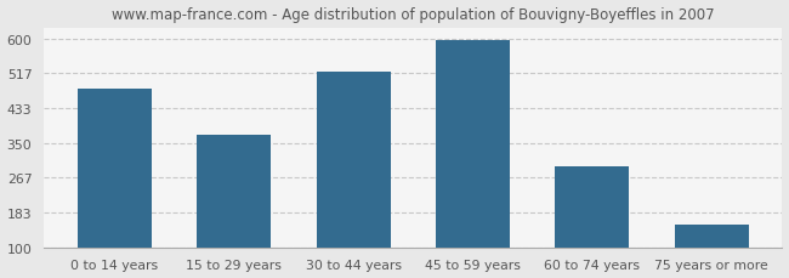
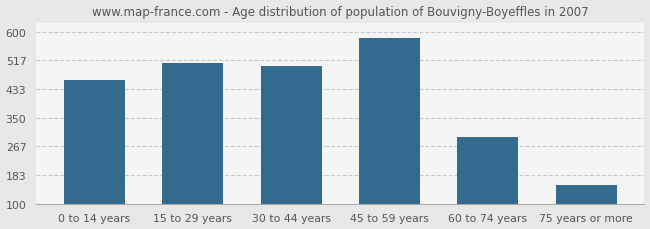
0 to 14 years: 480 -> 460
15 to 29 years: 370 -> 510
30 to 44 years: 520 -> 500
45 to 59 years: 597 -> 580
